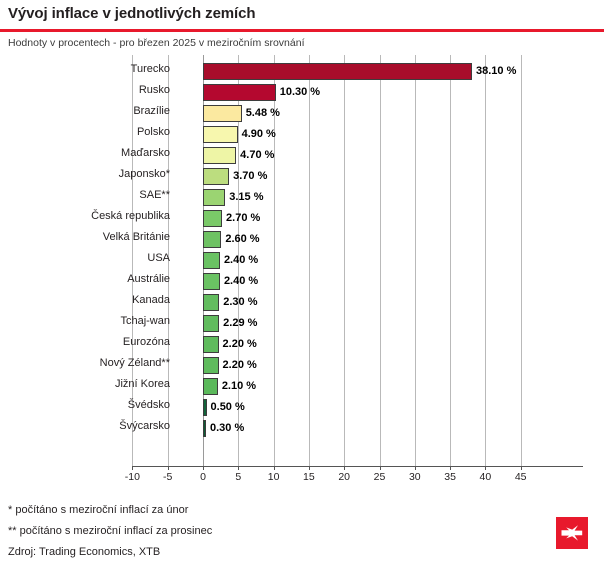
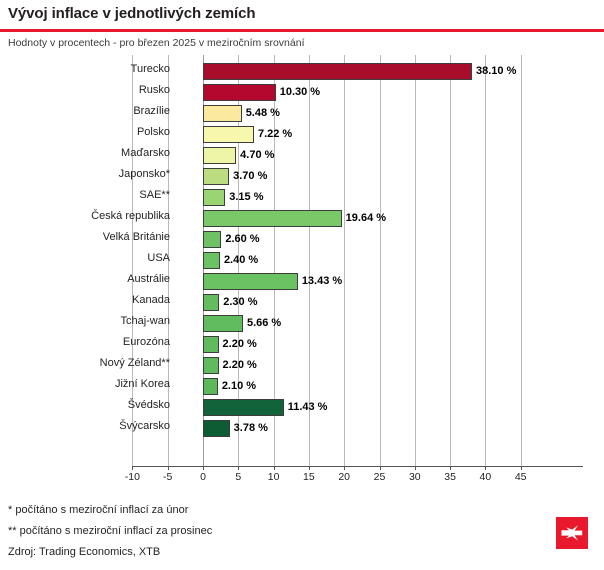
Polsko: 4.90 -> 7.22
Česká republika: 2.70 -> 19.64
Austrálie: 2.40 -> 13.43
Tchaj-wan: 2.29 -> 5.66
Švédsko: 0.50 -> 11.43
Švýcarsko: 0.30 -> 3.78
